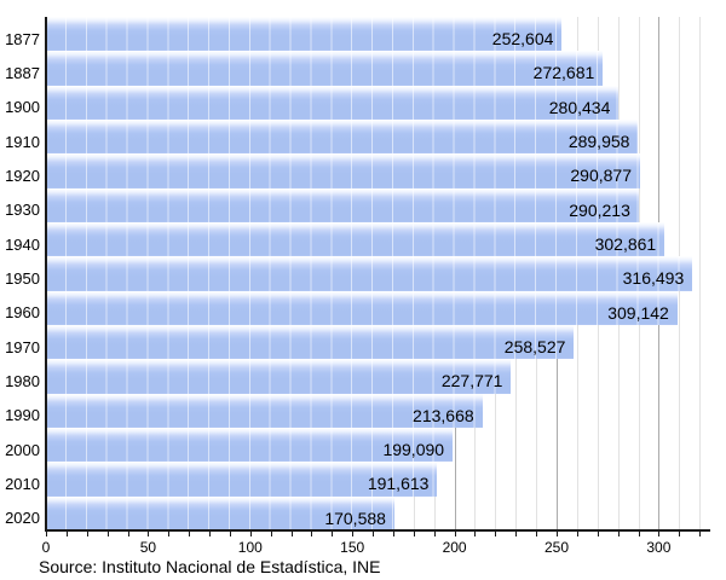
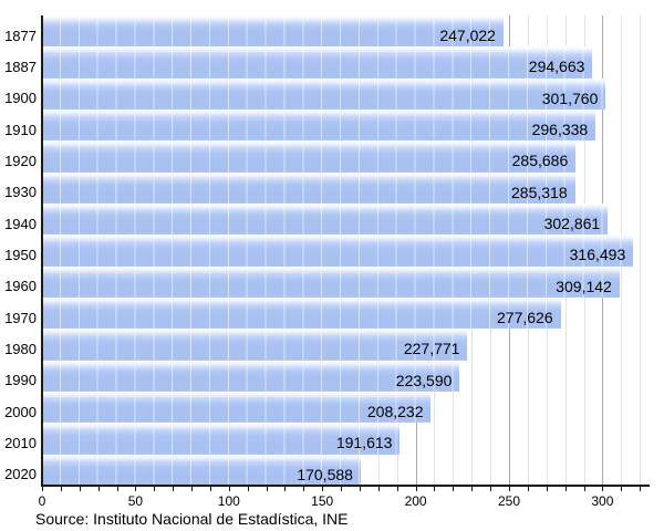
1877: 252,604 -> 247,022
1887: 272,681 -> 294,663
1900: 280,434 -> 301,760
1910: 289,958 -> 296,338
1920: 290,877 -> 285,686
1930: 290,213 -> 285,318
1970: 258,527 -> 277,626
1990: 213,668 -> 223,590
2000: 199,090 -> 208,232
